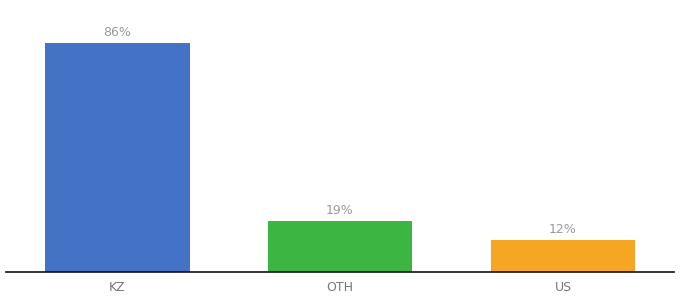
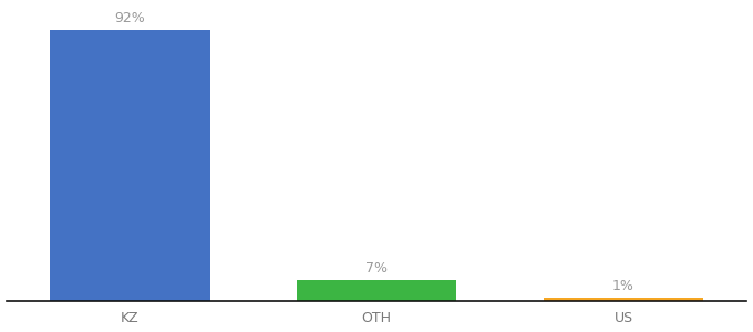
KZ: 86% -> 92%
OTH: 19% -> 7%
US: 12% -> 1%
